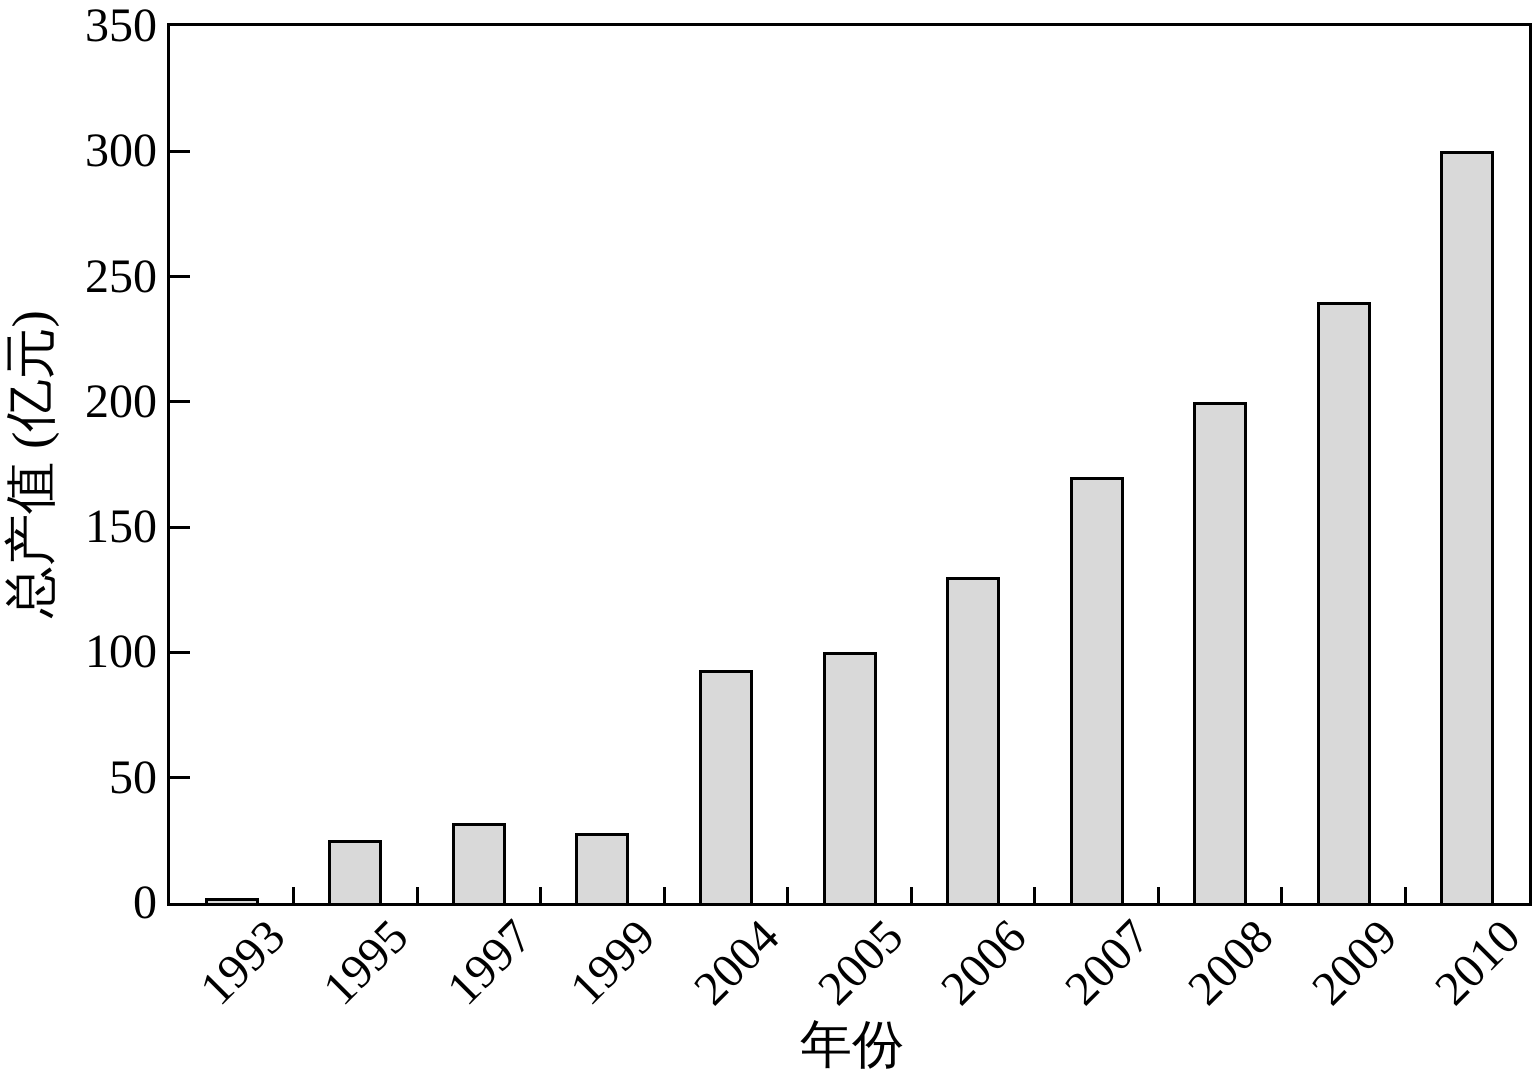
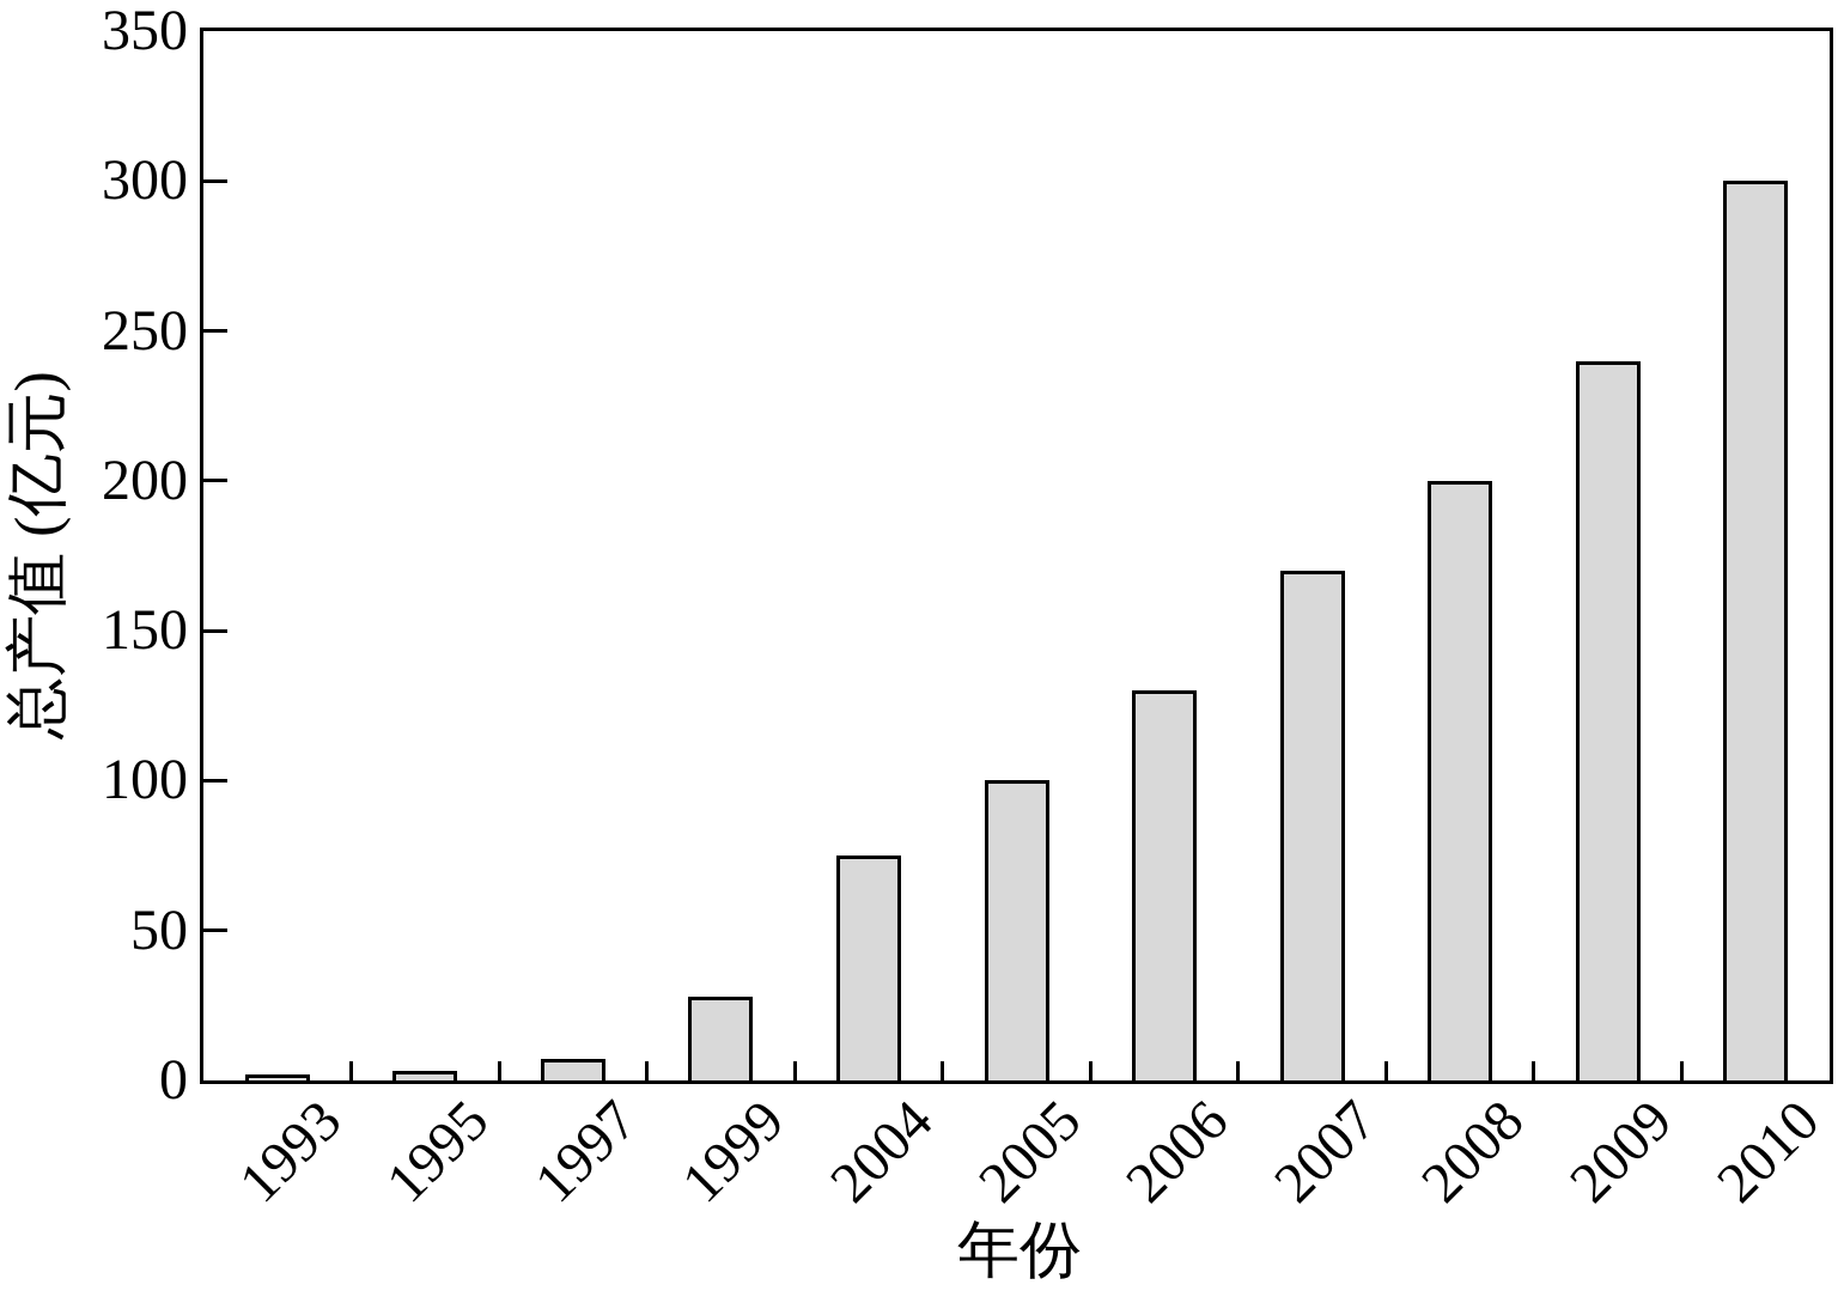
1995: 25 -> 3
1997: 32 -> 7
2004: 93 -> 75
